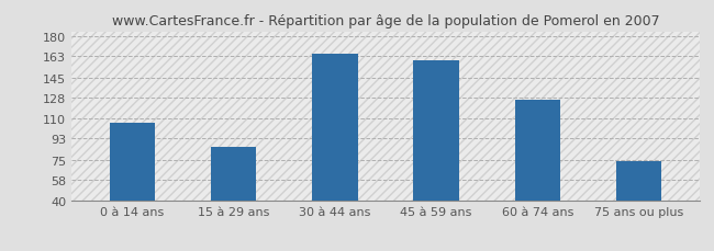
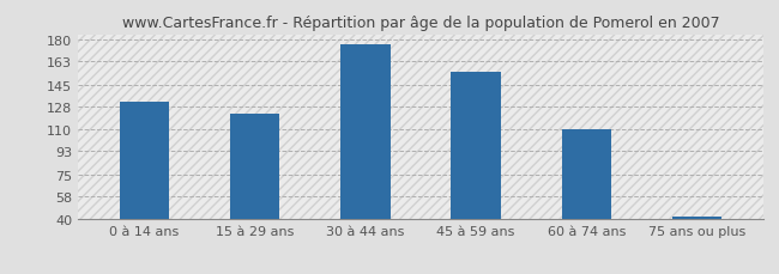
0 à 14 ans: 106 -> 132
15 à 29 ans: 86 -> 122
30 à 44 ans: 165 -> 176
45 à 59 ans: 160 -> 155
60 à 74 ans: 126 -> 110
75 ans ou plus: 74 -> 42
